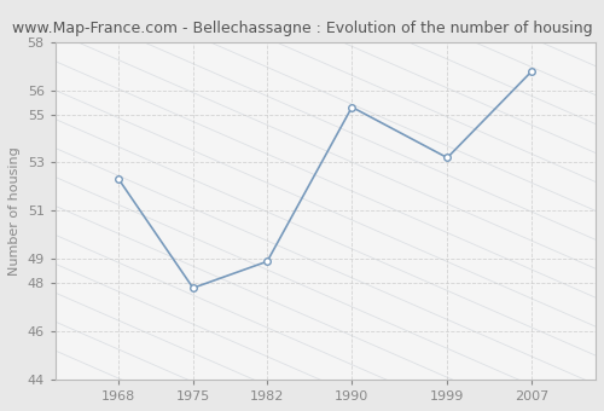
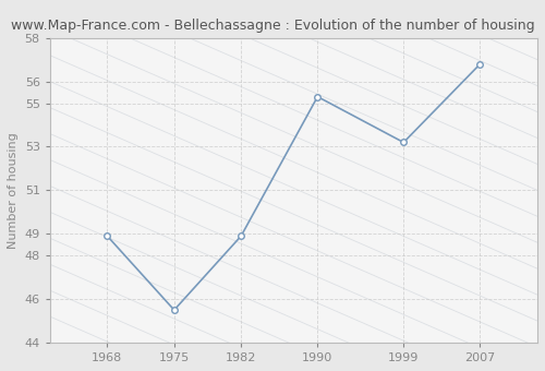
1968: 52.3 -> 48.9
1975: 47.8 -> 45.5
